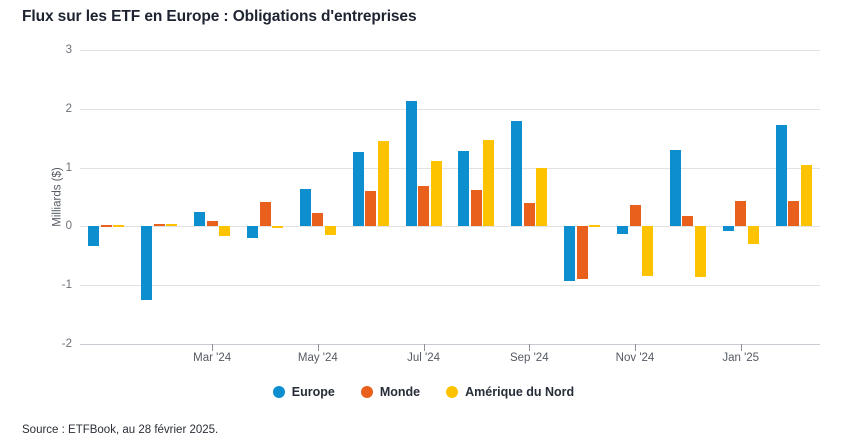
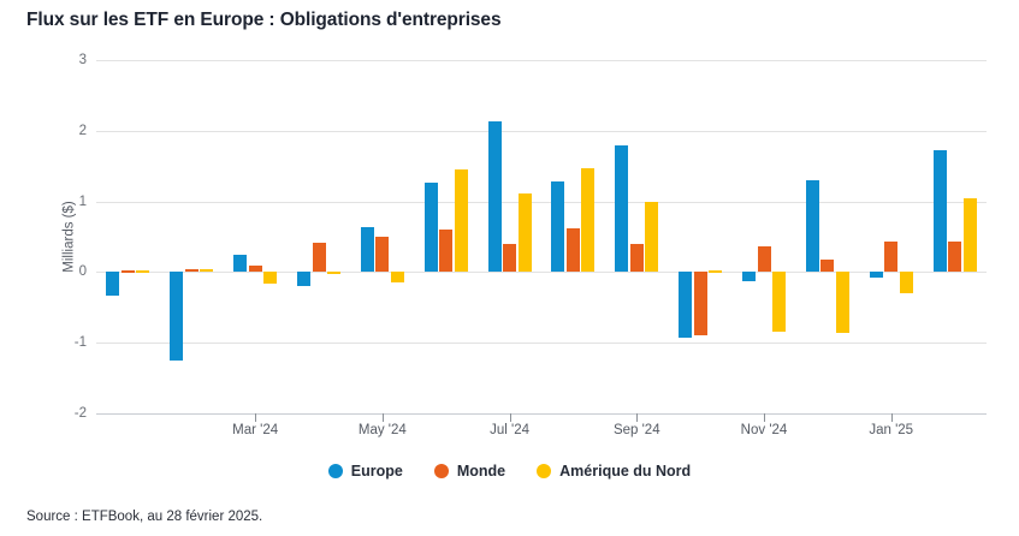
Monde/May '24: 0.2 -> 0.5
Monde/Jul '24: 0.7 -> 0.4
